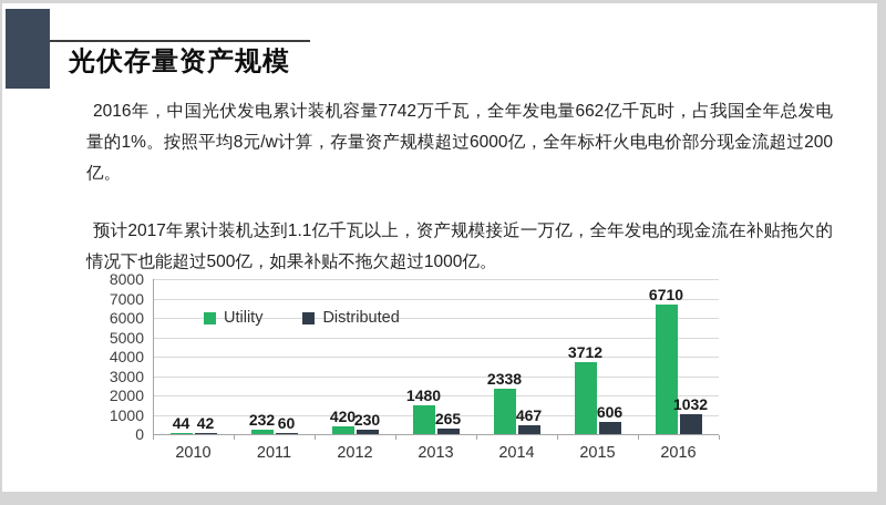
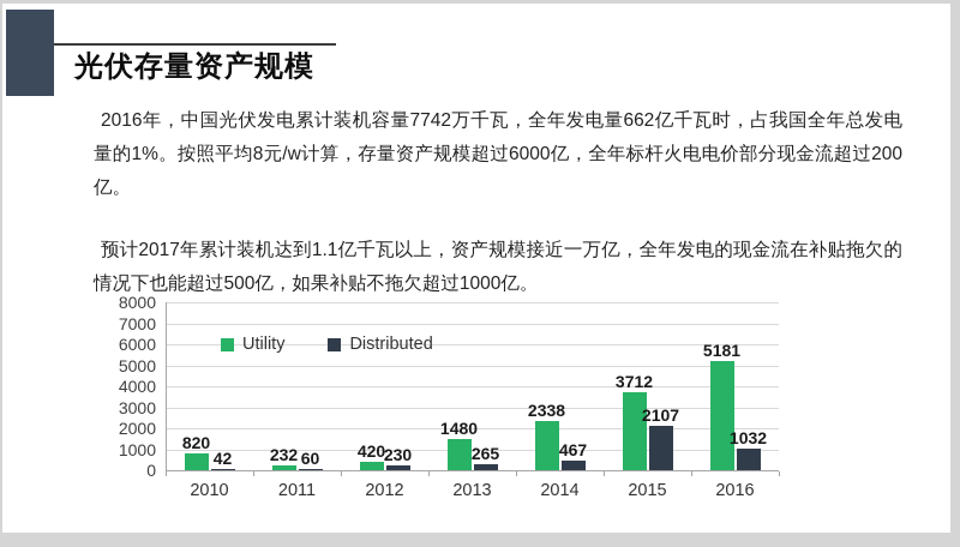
Utility/2010: 44 -> 820
Distributed/2015: 606 -> 2107
Utility/2016: 6710 -> 5181
